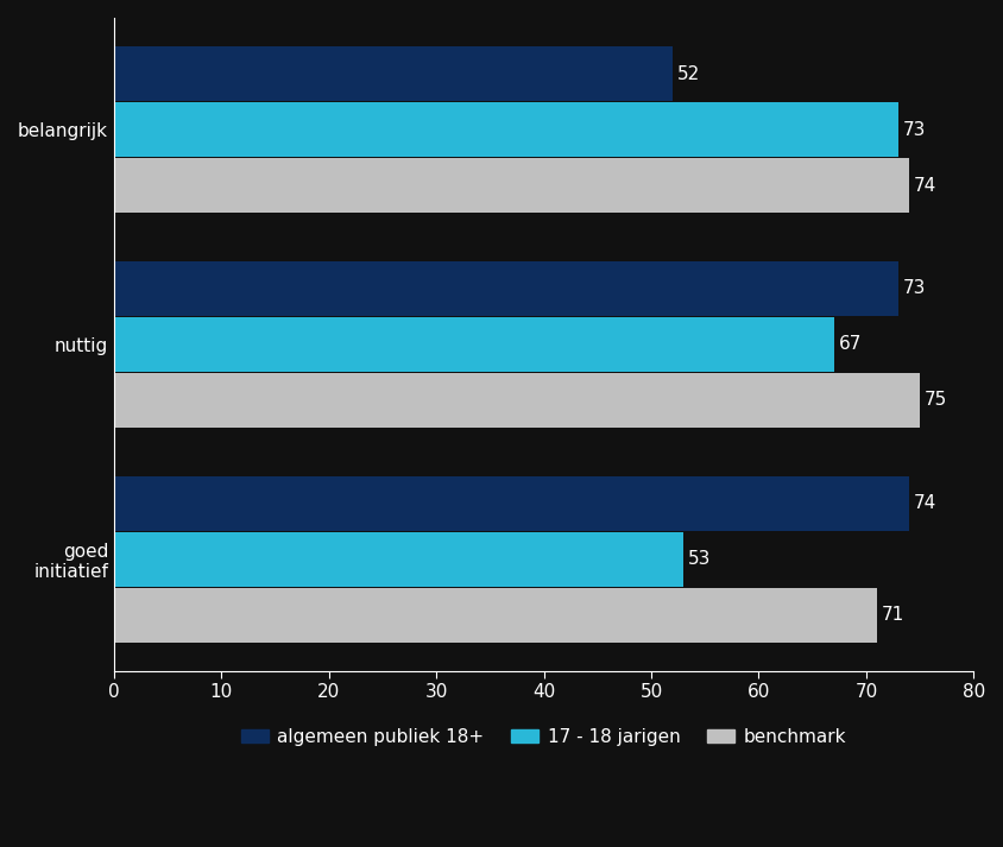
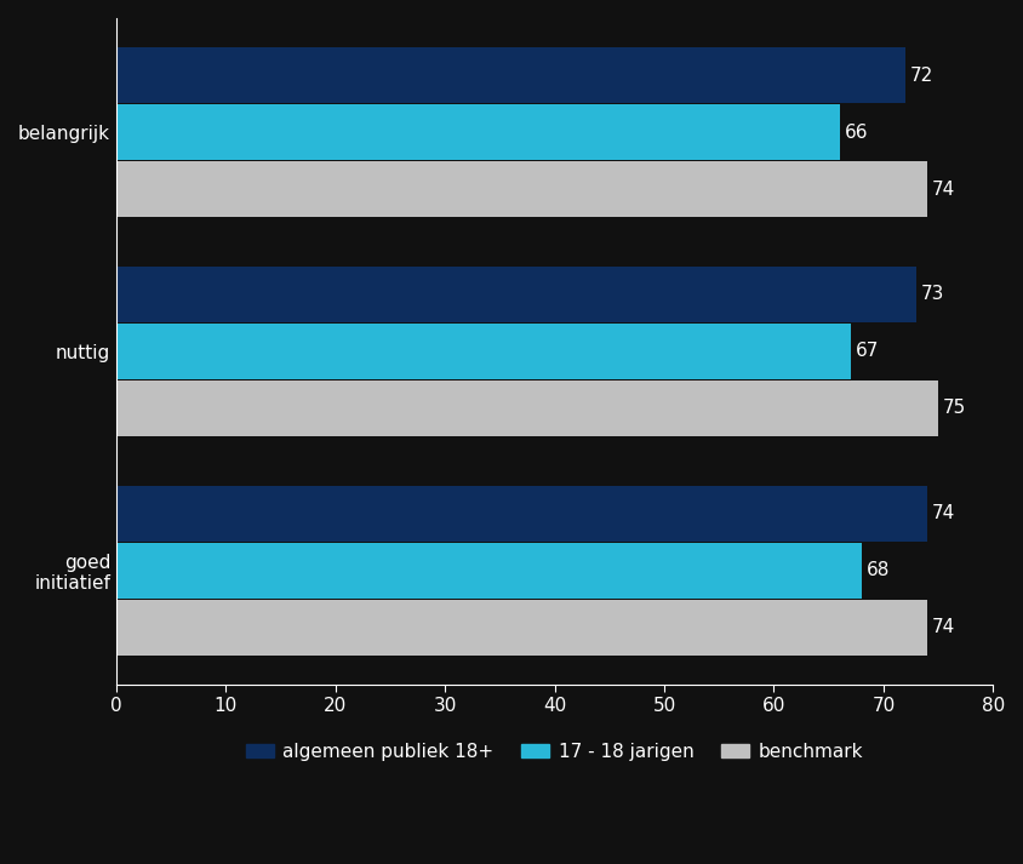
algemeen publiek 18+/belangrijk: 52 -> 72
17 - 18 jarigen/belangrijk: 73 -> 66
17 - 18 jarigen/goed initiatief: 53 -> 68
benchmark/goed initiatief: 71 -> 74
